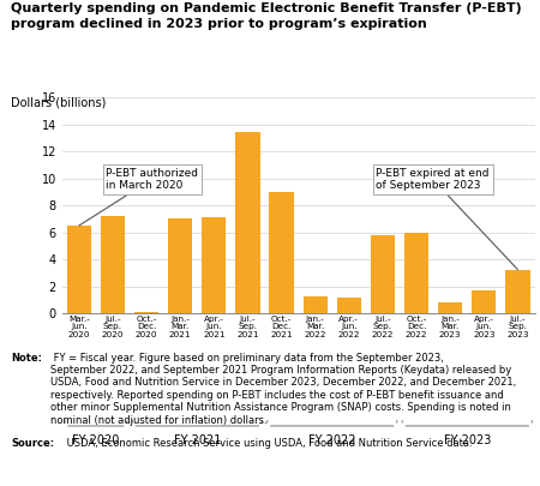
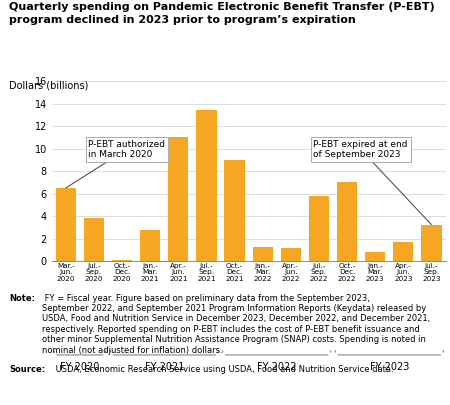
Jul.- Sep. 2020: 7.2 -> 3.8
Jan.- Mar. 2021: 7.0 -> 2.8
Apr.- Jun. 2021: 7.1 -> 11.0
Oct.- Dec. 2022: 6.0 -> 7.0
